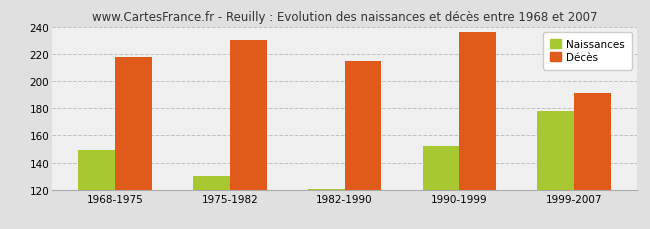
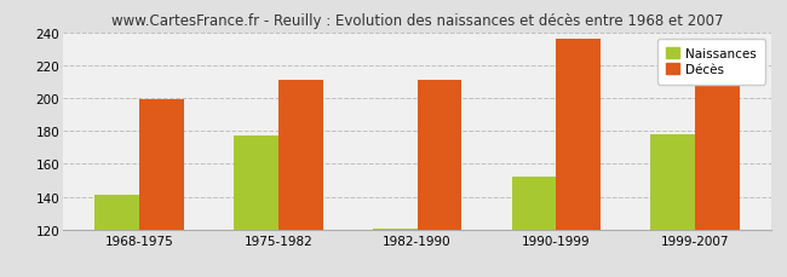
Naissances/1968-1975: 149 -> 141
Décès/1968-1975: 218 -> 199
Naissances/1975-1982: 130 -> 177
Décès/1975-1982: 230 -> 211
Décès/1982-1990: 215 -> 211
Décès/1999-2007: 191 -> 209
